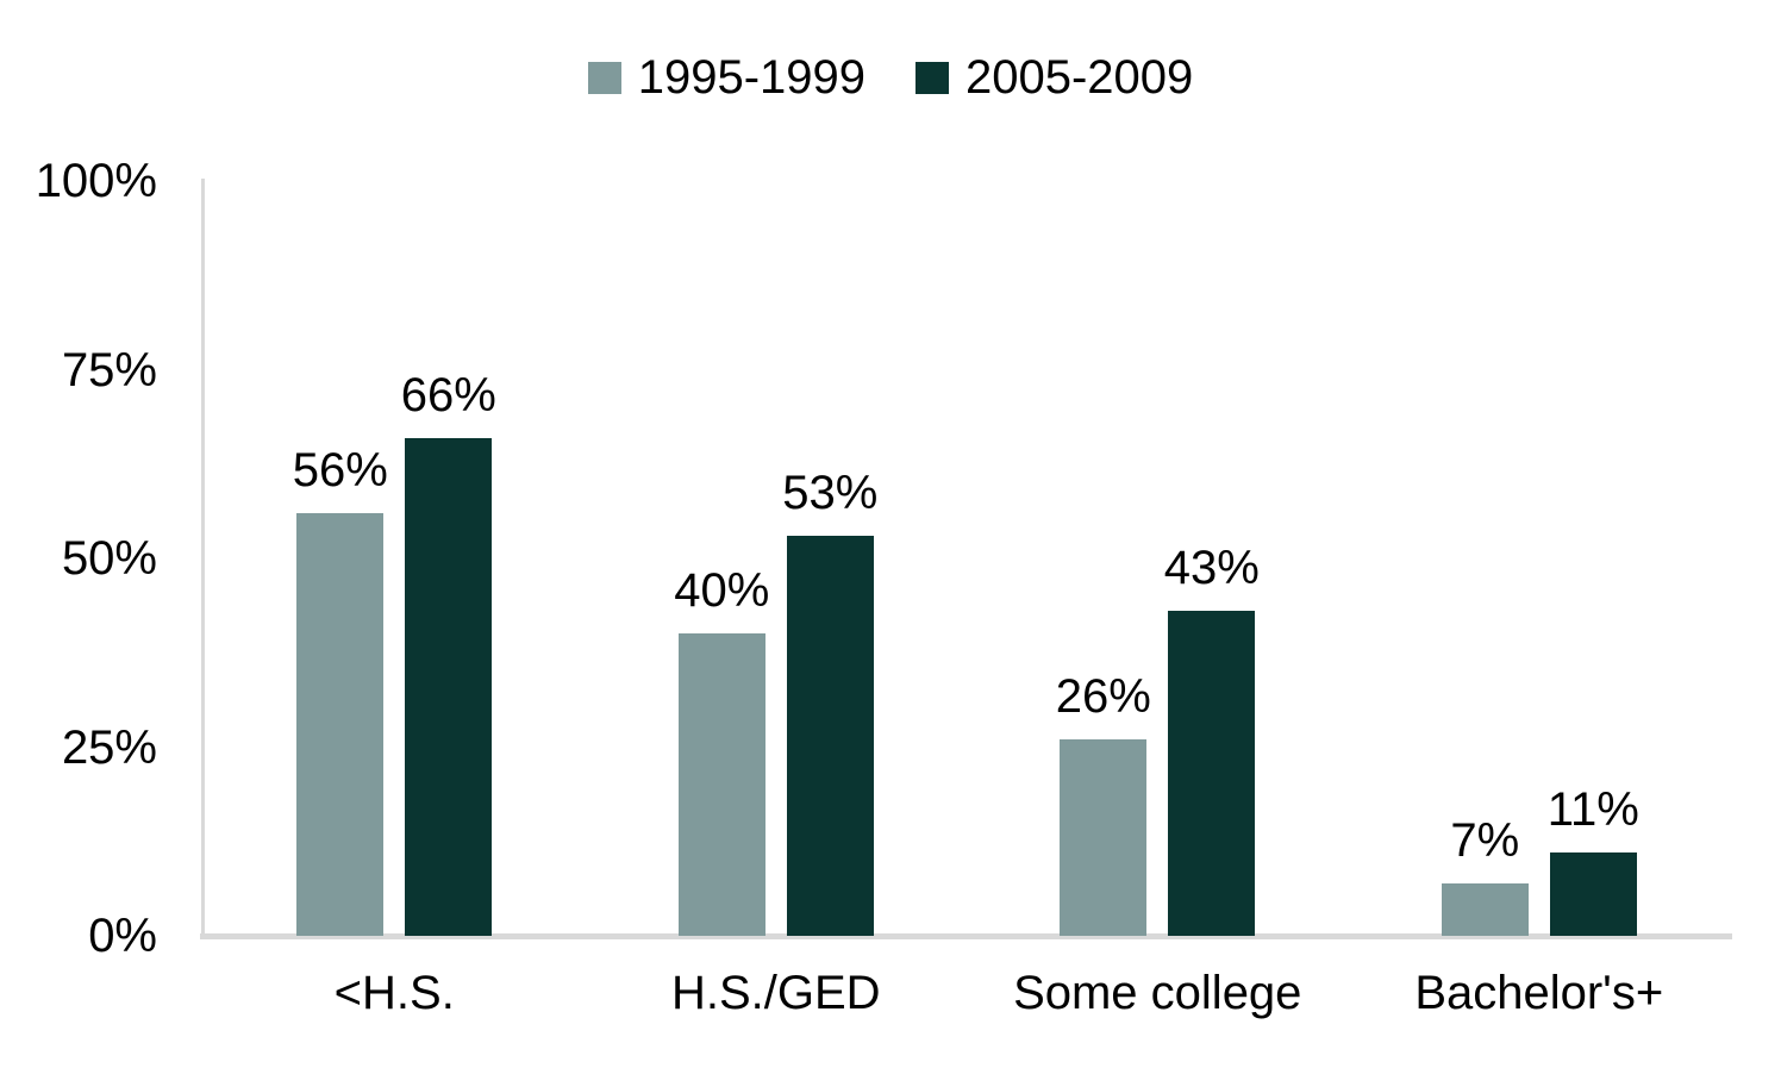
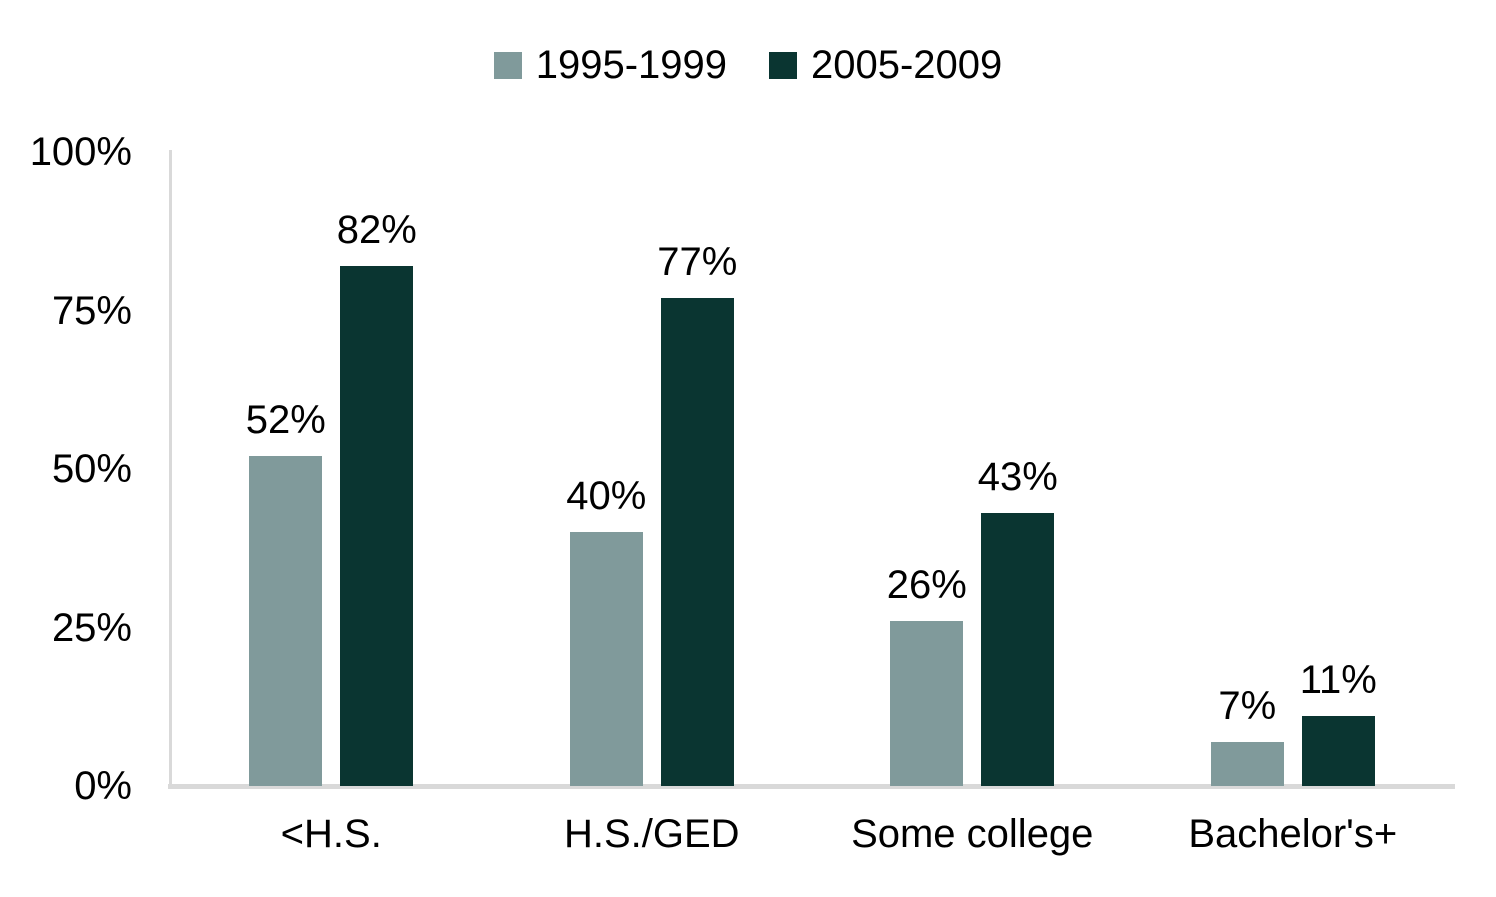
1995-1999/<H.S.: 56% -> 52%
2005-2009/<H.S.: 66% -> 82%
2005-2009/H.S./GED: 53% -> 77%
